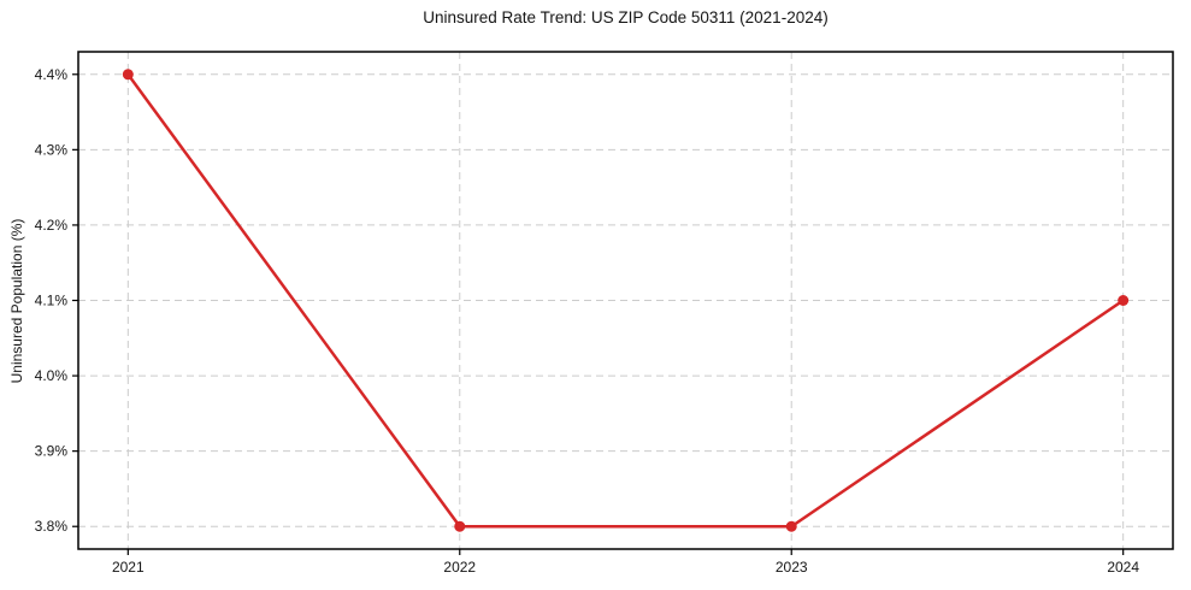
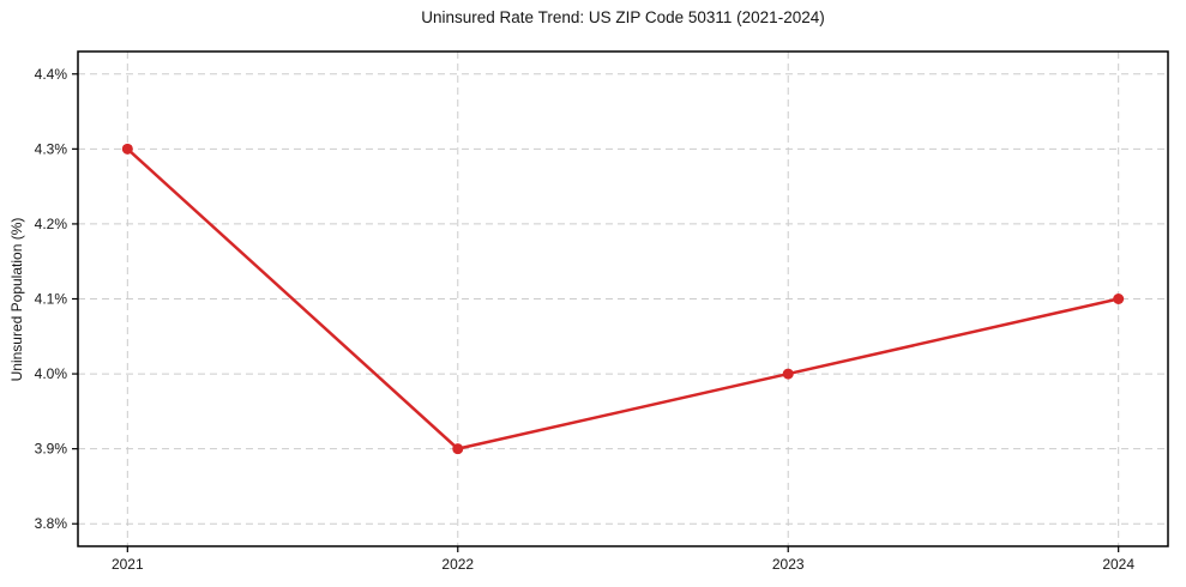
2021: 4.4% -> 4.3%
2022: 3.8% -> 3.9%
2023: 3.8% -> 4.0%
